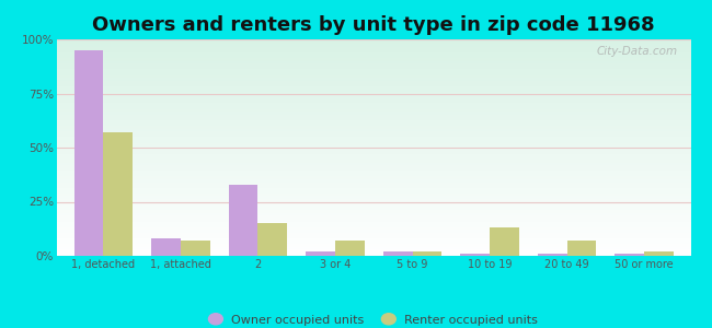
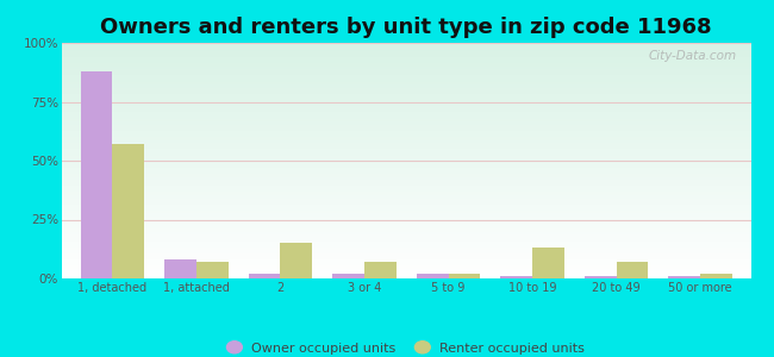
Owner occupied units/1, detached: 95% -> 88%
Owner occupied units/2: 33% -> 2%
